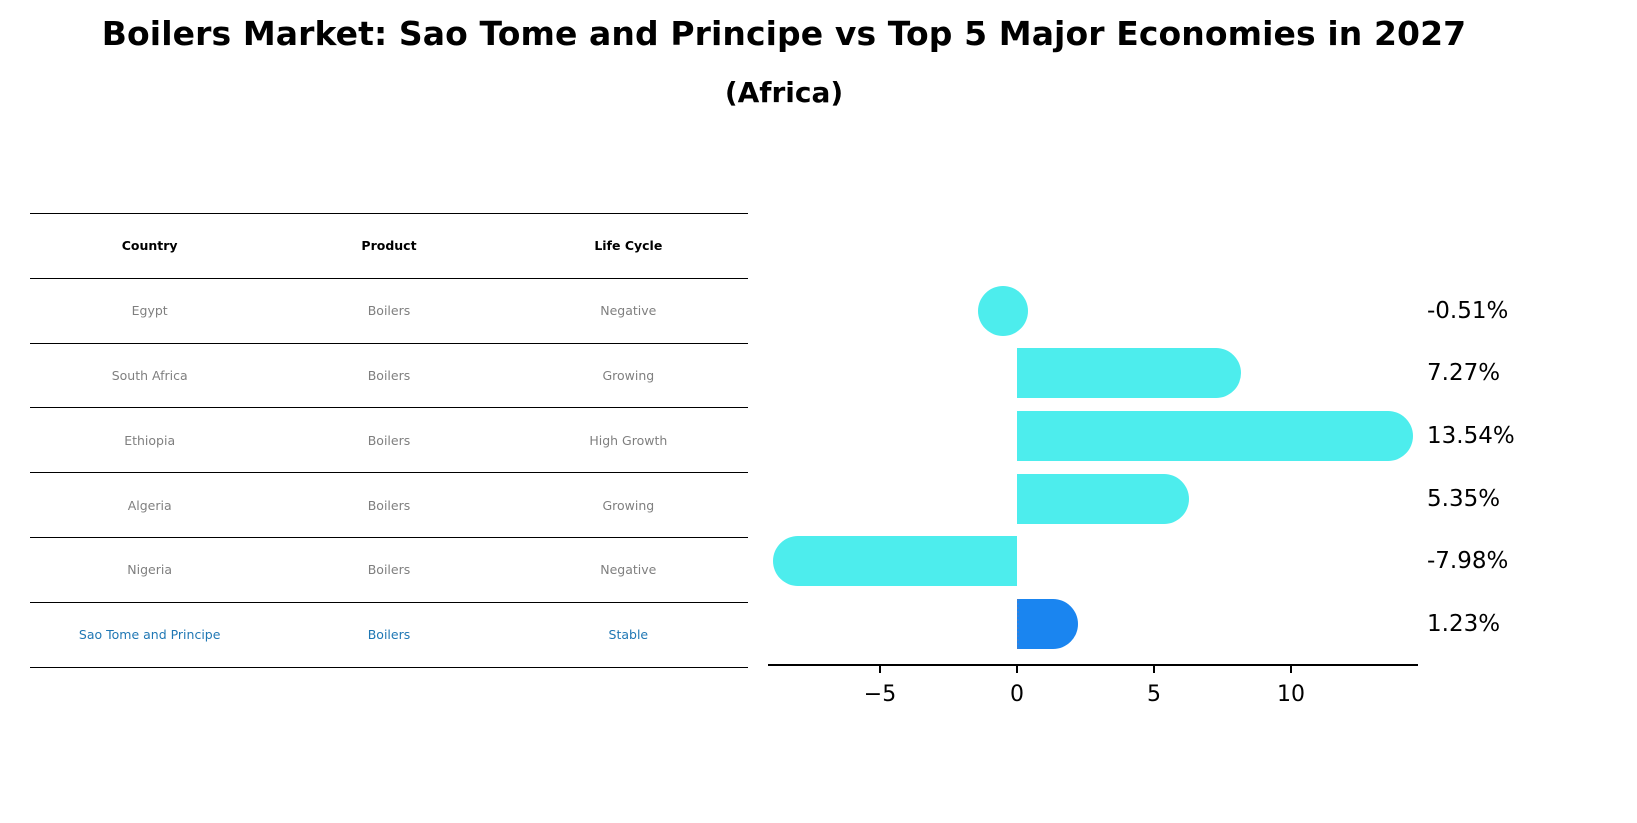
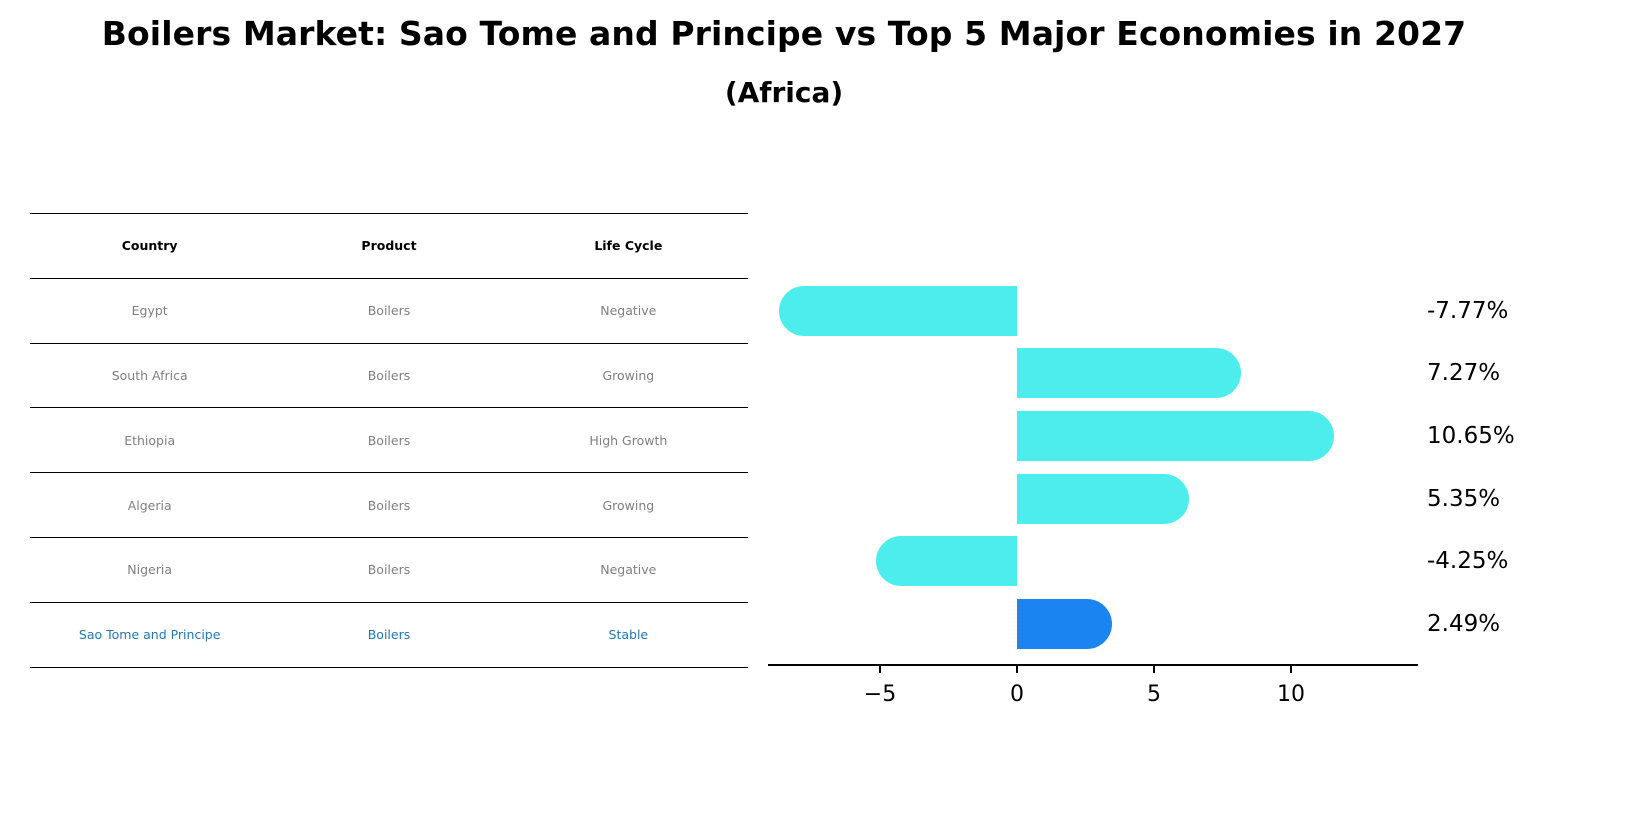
Egypt: -0.51% -> -7.77%
Ethiopia: 13.54% -> 10.65%
Nigeria: -7.98% -> -4.25%
Sao Tome and Principe: 1.23% -> 2.49%
